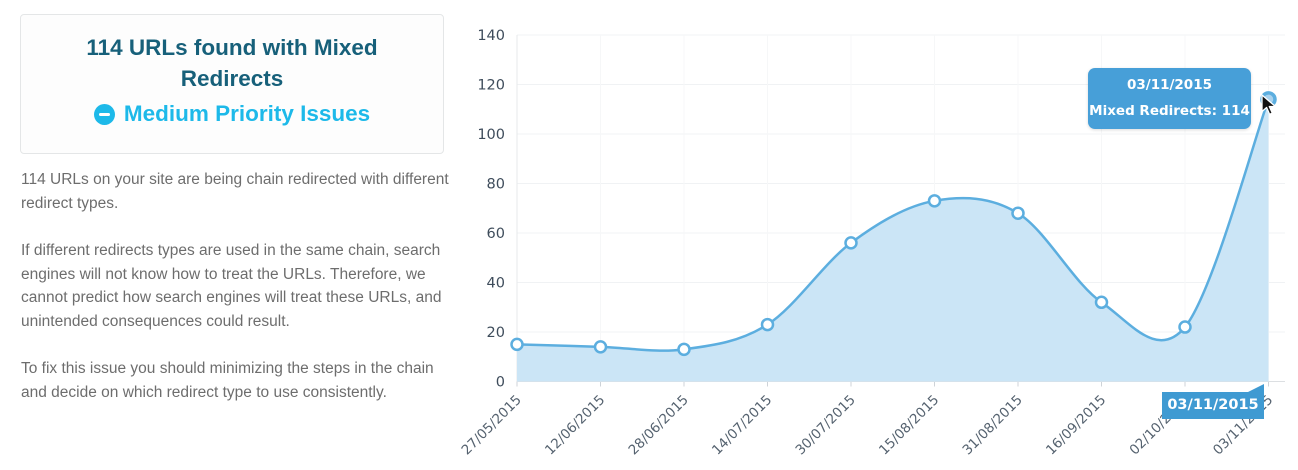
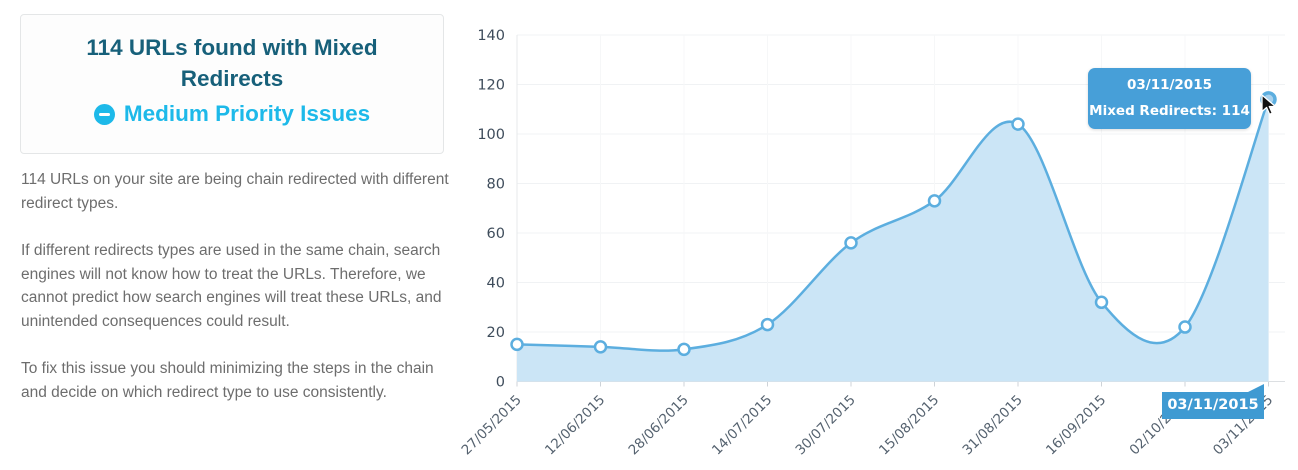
31/08/2015: 68 -> 104
